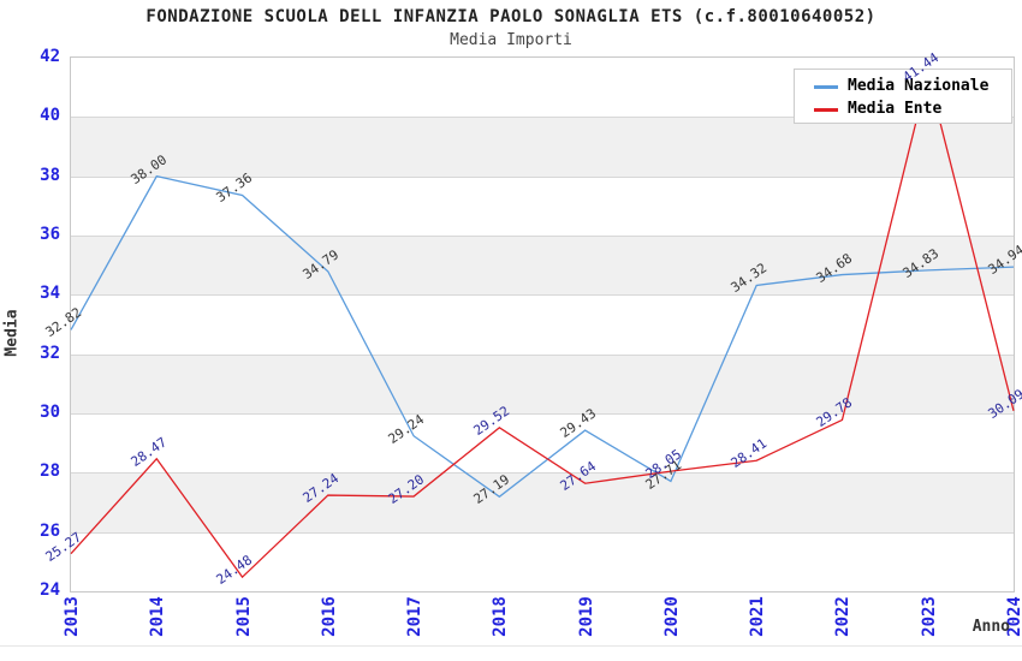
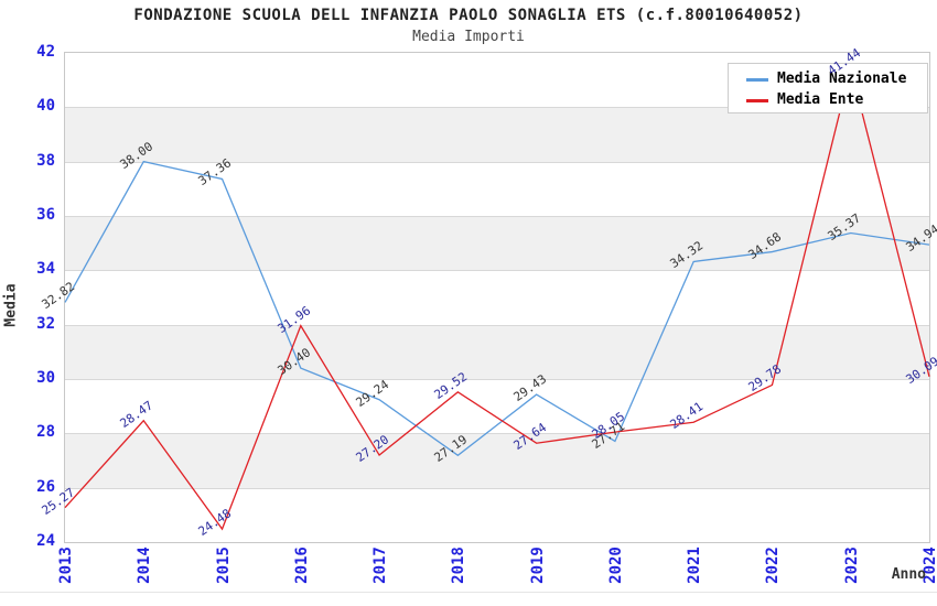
Media Nazionale/2016: 34.79 -> 30.40
Media Ente/2016: 27.24 -> 31.96
Media Nazionale/2023: 34.83 -> 35.37
